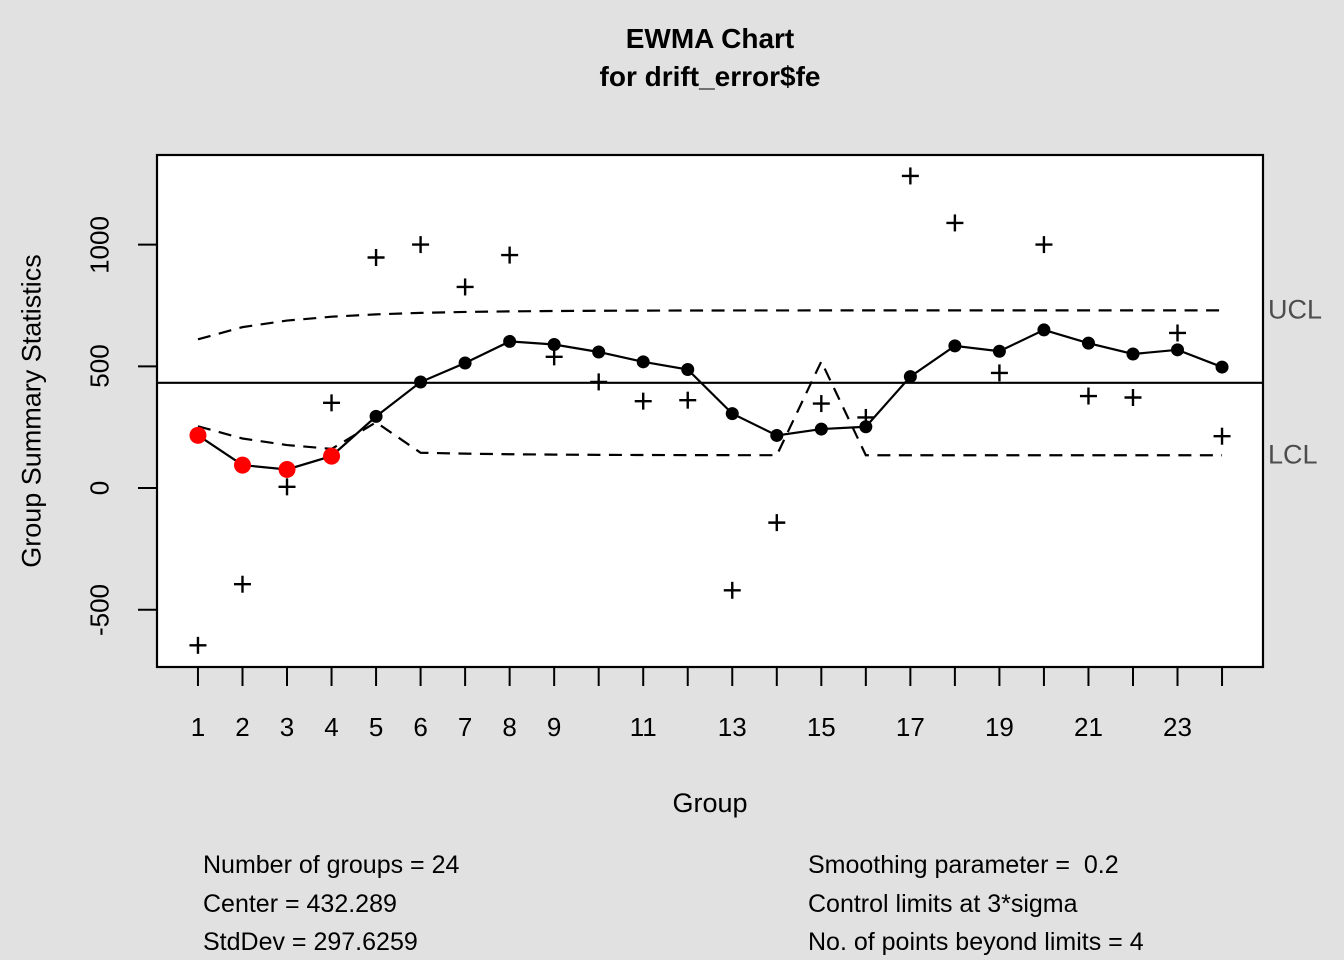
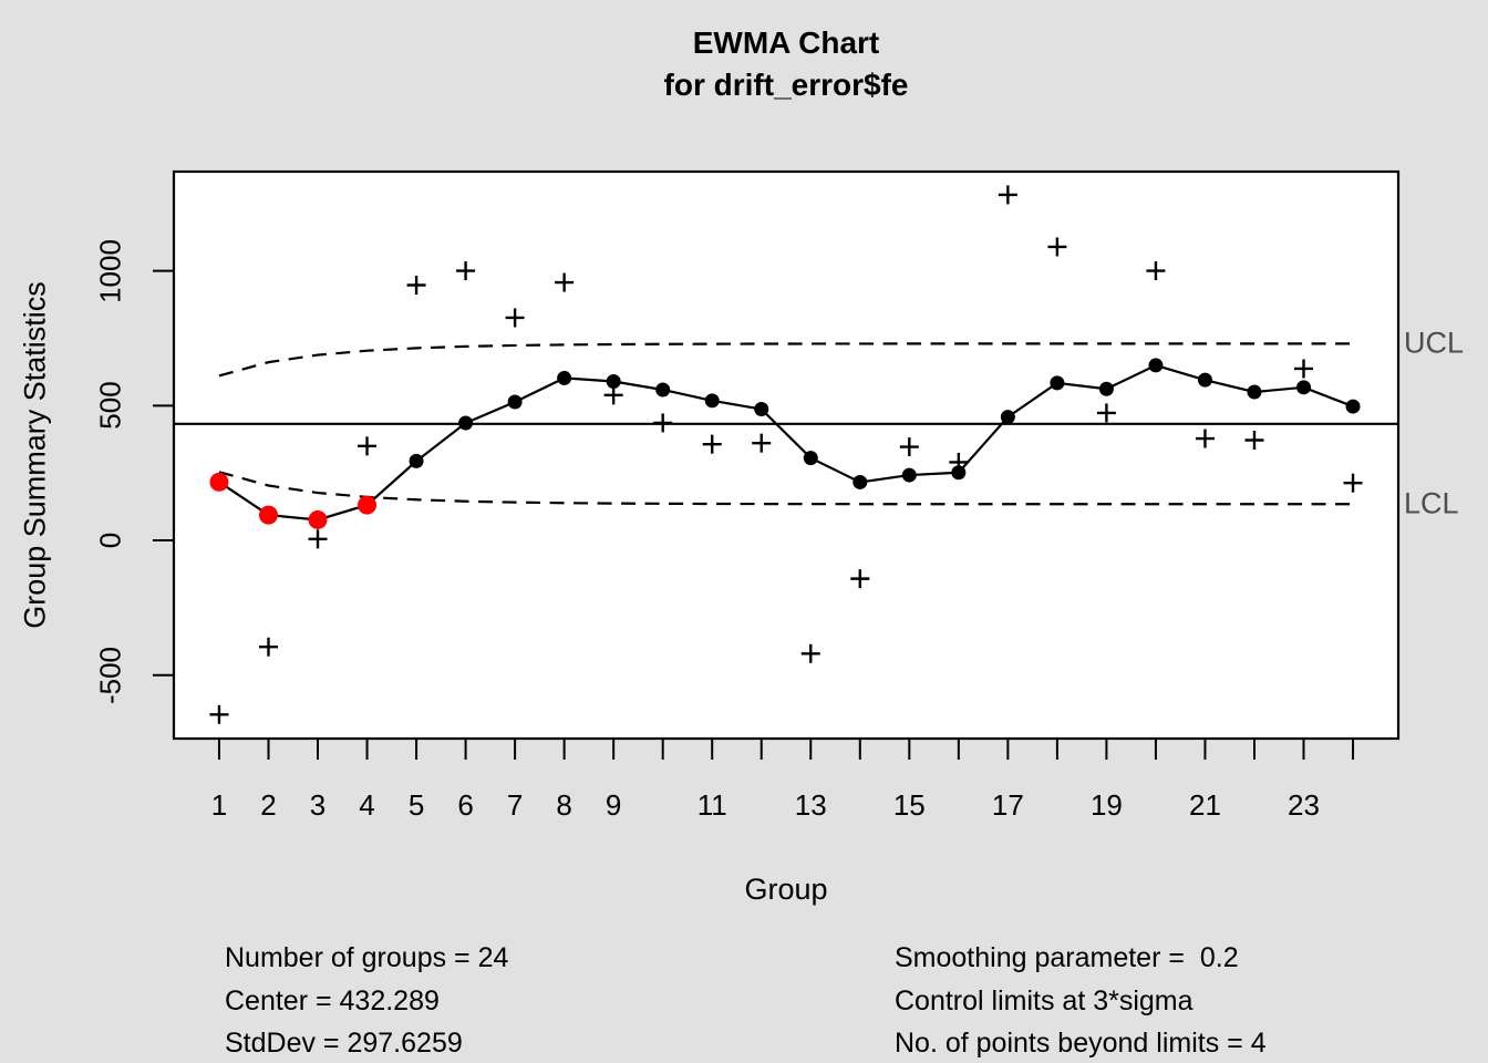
LCL/5: 270 -> 150
LCL/15: 520 -> 130
